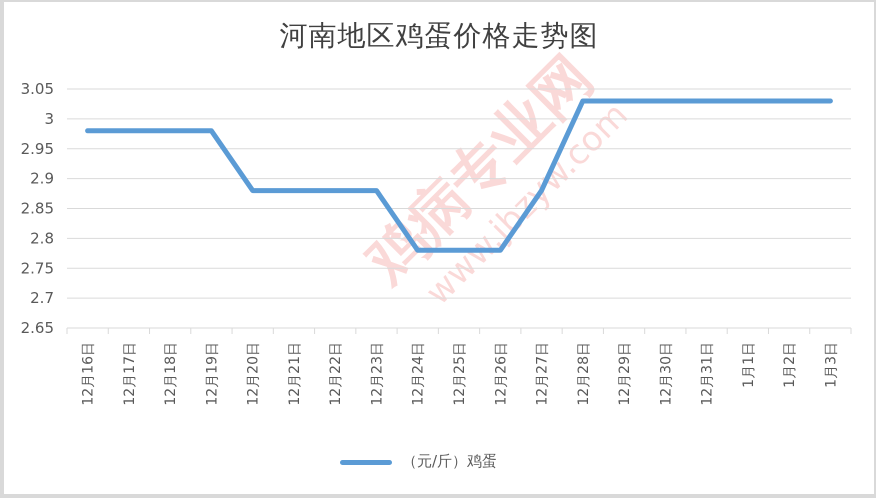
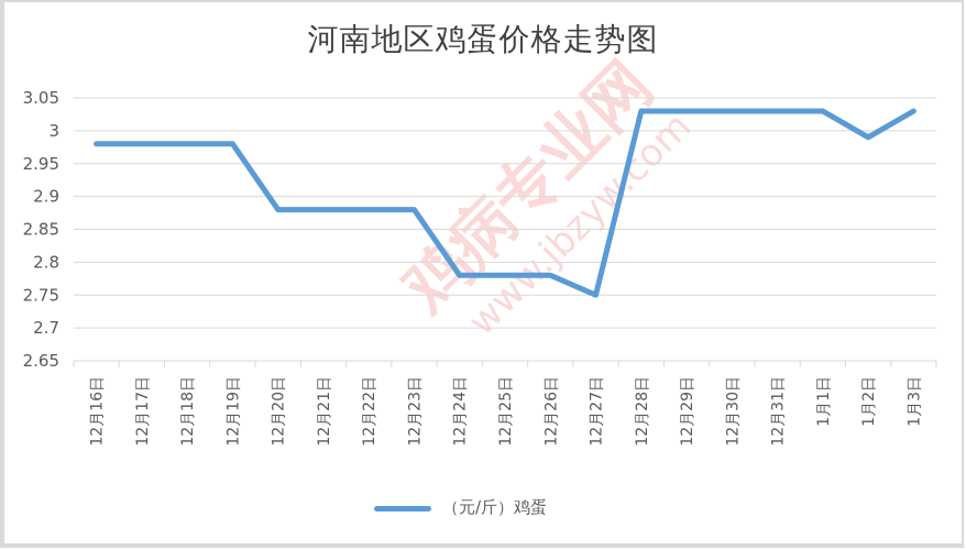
12月27日: 2.88 -> 2.75
1月2日: 3.03 -> 2.99
